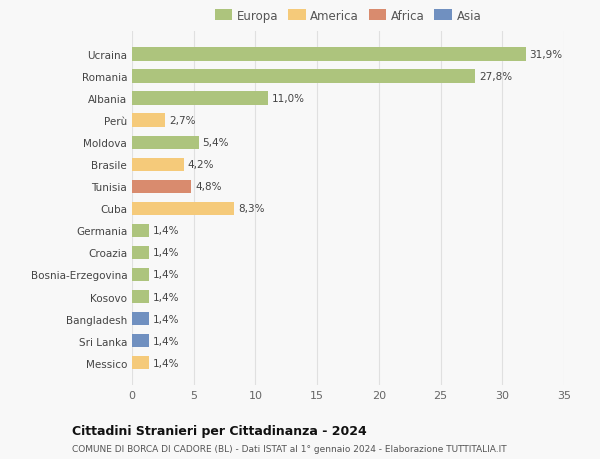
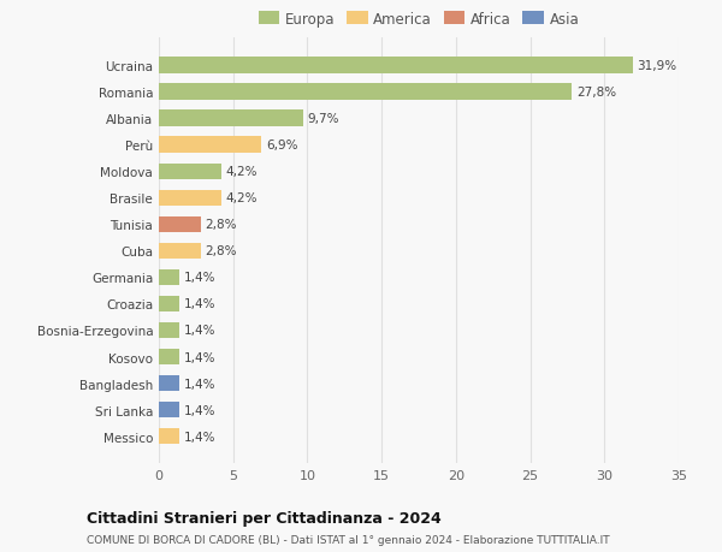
Albania: 11,0% -> 9,7%
Perù: 2,7% -> 6,9%
Moldova: 5,4% -> 4,2%
Tunisia: 4,8% -> 2,8%
Cuba: 8,3% -> 2,8%
